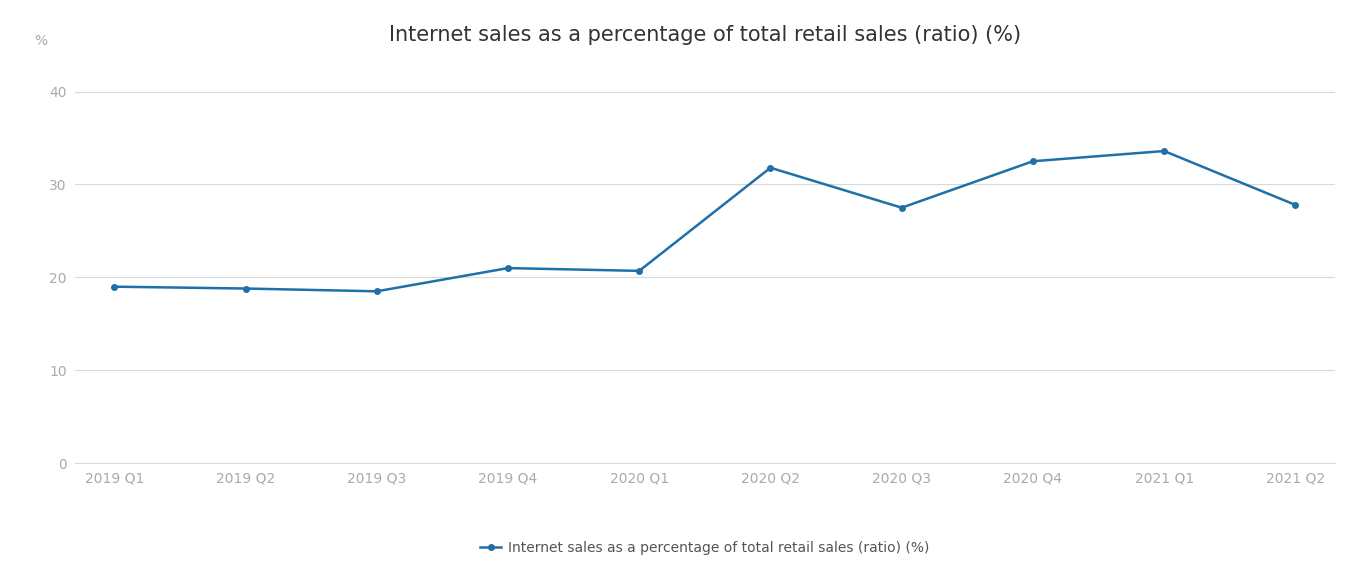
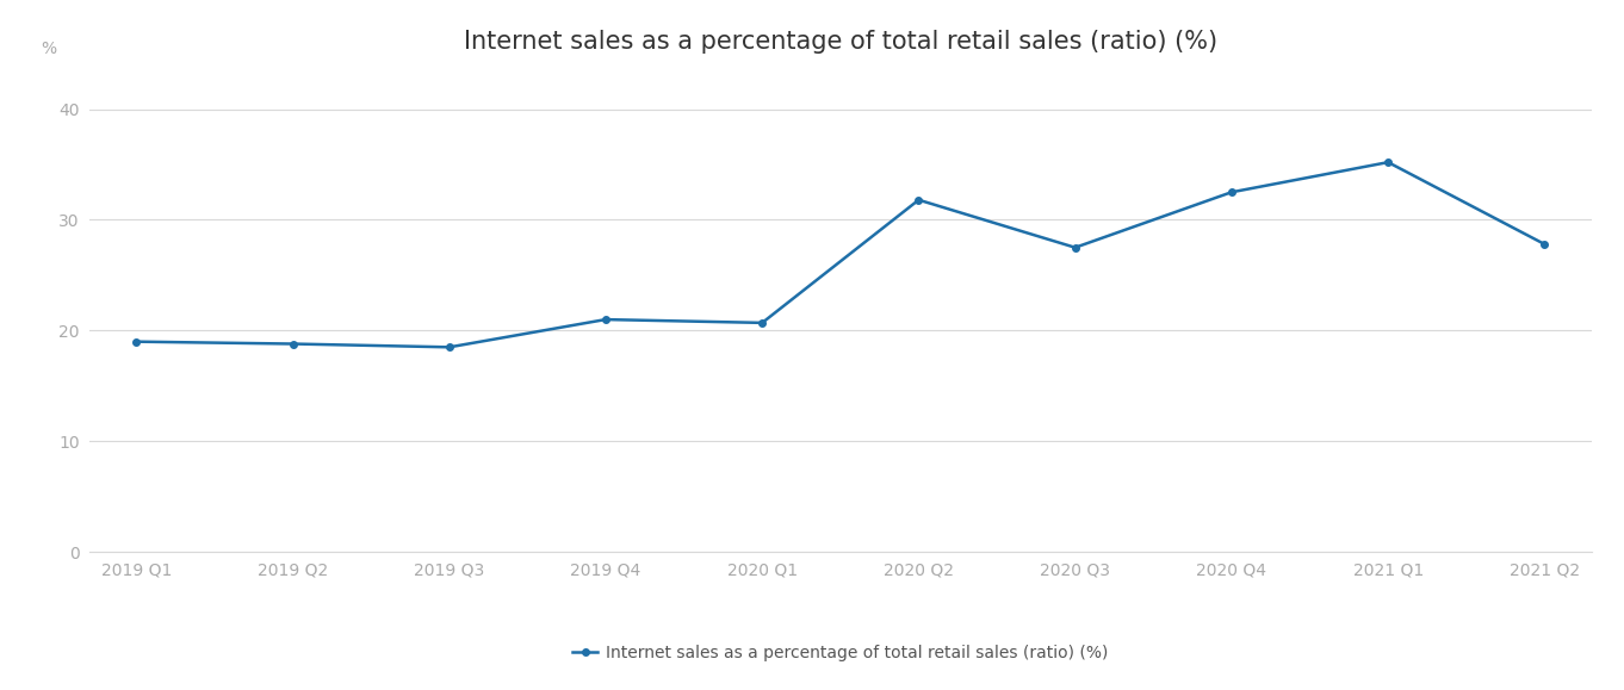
2021 Q1: 33.6 -> 35.2
